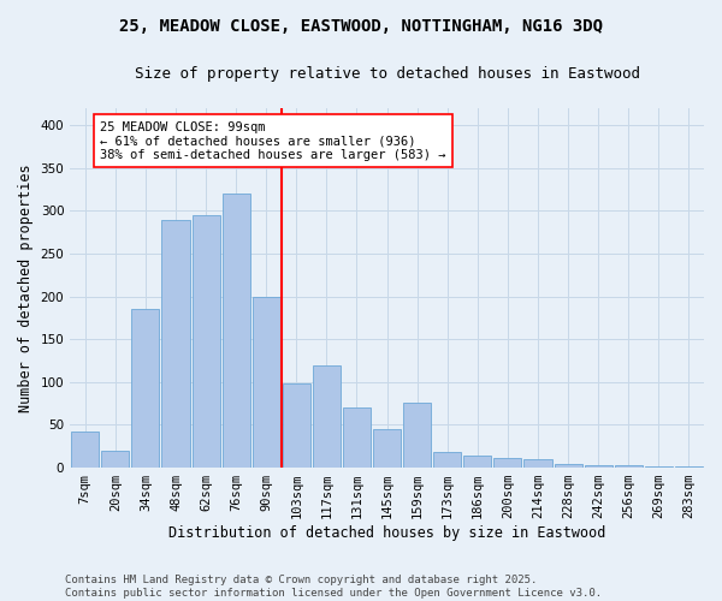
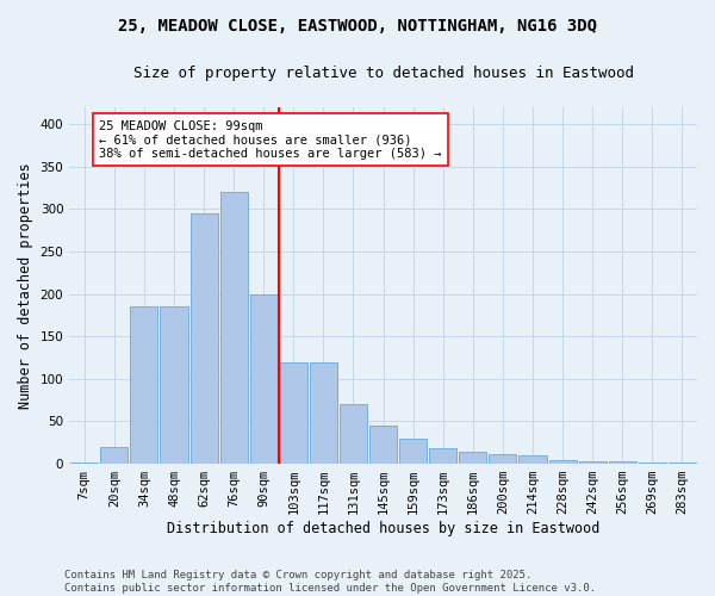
7sqm: 42 -> 2
48sqm: 290 -> 185
103sqm: 98 -> 120
159sqm: 76 -> 30
